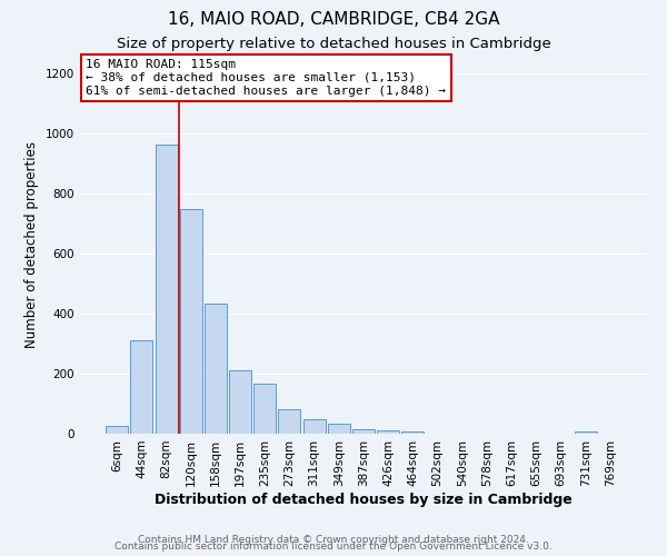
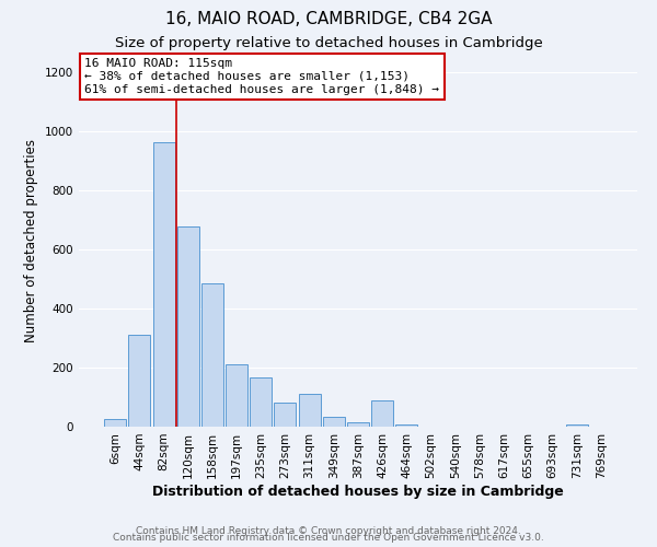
120sqm: 750 -> 680
158sqm: 435 -> 485
311sqm: 48 -> 110
426sqm: 10 -> 90
